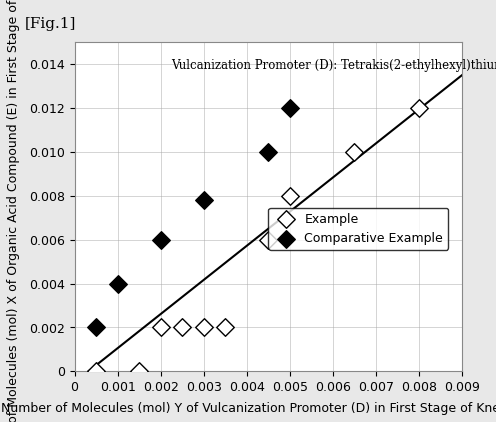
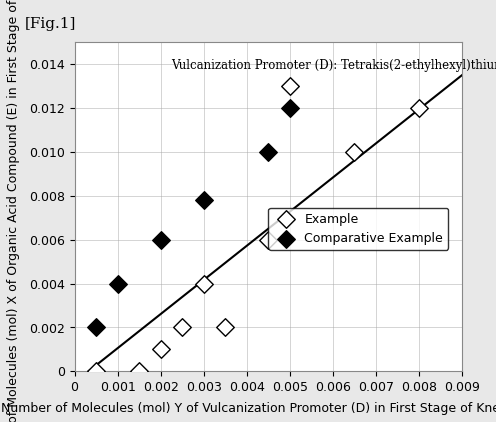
Example/0.002: 0.002 -> 0.001
Example/0.003: 0.002 -> 0.004
Example/0.005: 0.008 -> 0.013
